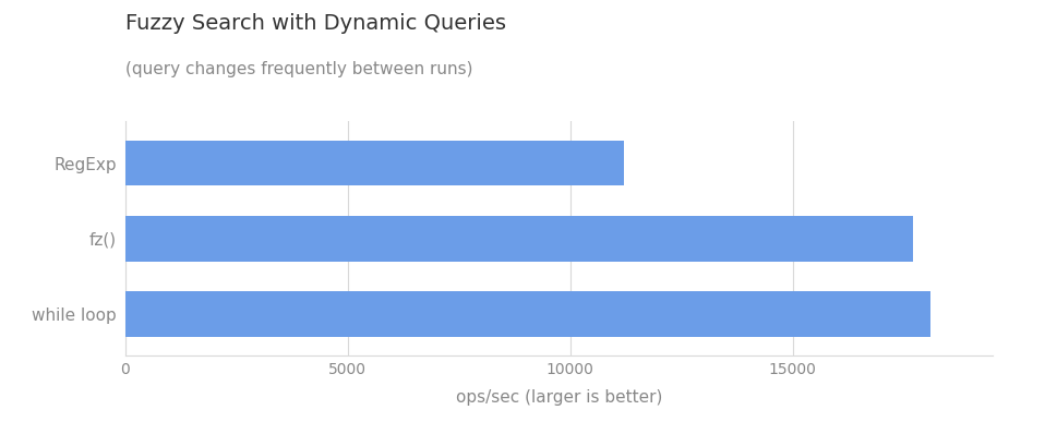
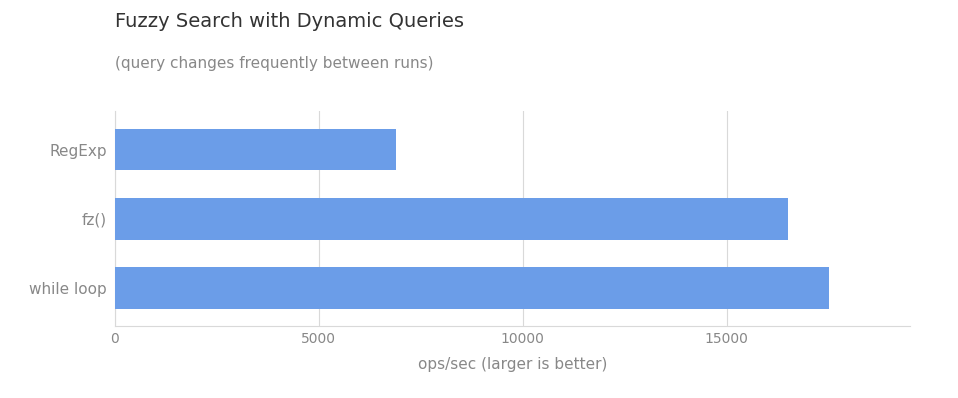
RegExp: 11200 -> 6900
fz(): 17700 -> 16500
while loop: 18100 -> 17500
